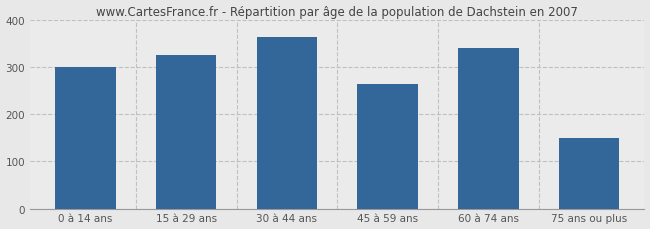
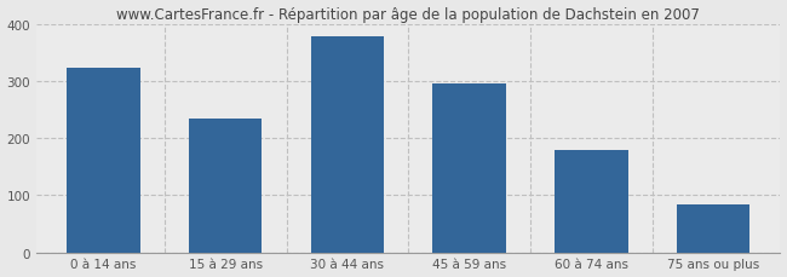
0 à 14 ans: 300 -> 323
15 à 29 ans: 325 -> 235
30 à 44 ans: 365 -> 378
45 à 59 ans: 265 -> 296
60 à 74 ans: 340 -> 180
75 ans ou plus: 150 -> 84
